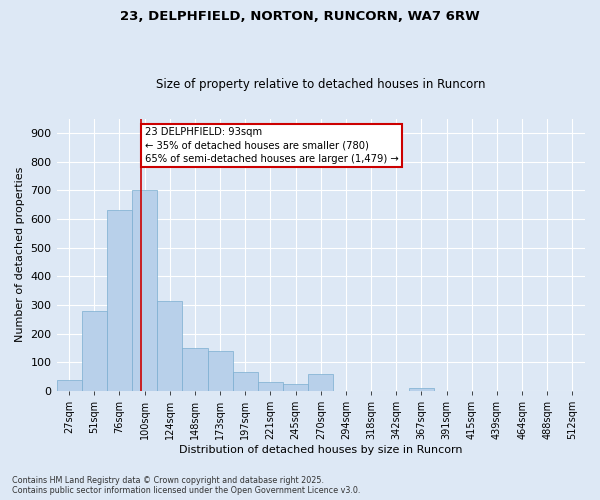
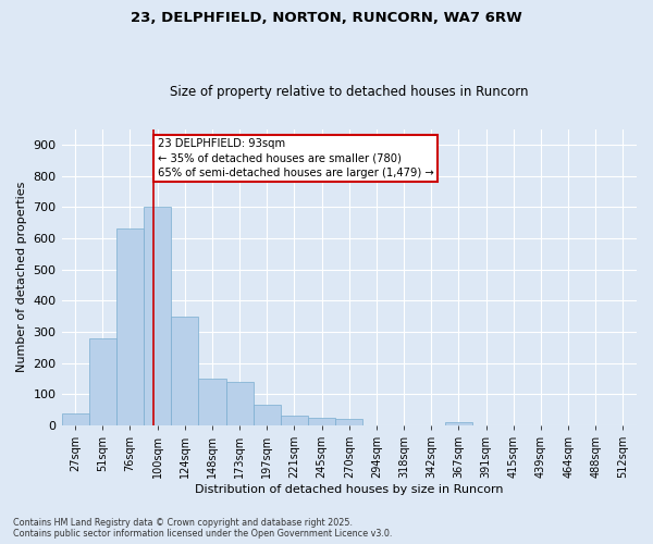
124sqm: 315 -> 350
270sqm: 60 -> 20
